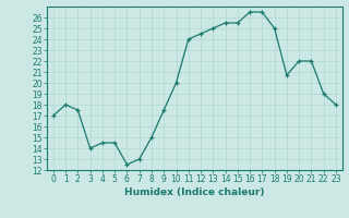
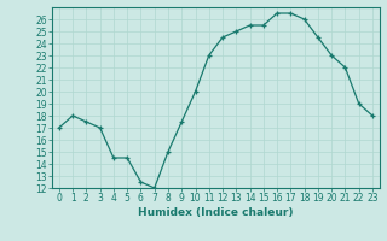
3: 14.0 -> 17.0
7: 13.0 -> 12.0
11: 24.0 -> 23.0
18: 25.0 -> 26.0
19: 20.7 -> 24.5
20: 22.0 -> 23.0
